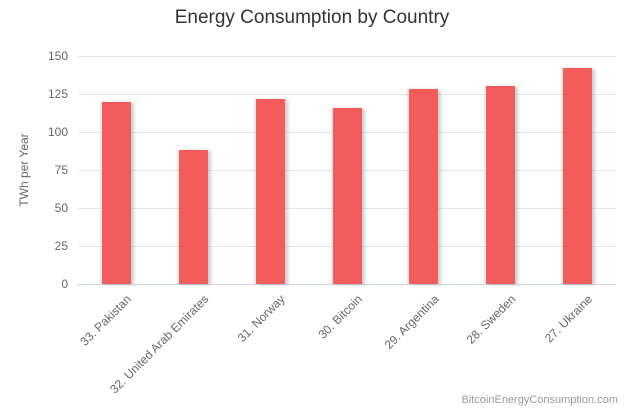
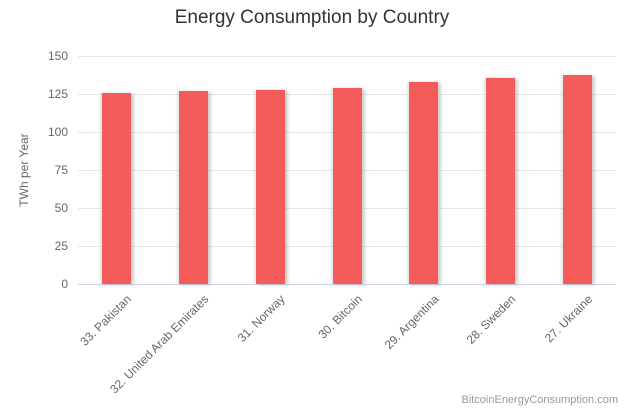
33. Pakistan: 120 -> 126
32. United Arab Emirates: 88 -> 127
31. Norway: 122 -> 128
30. Bitcoin: 116 -> 129
29. Argentina: 128 -> 133
28. Sweden: 130 -> 136
27. Ukraine: 142 -> 138
